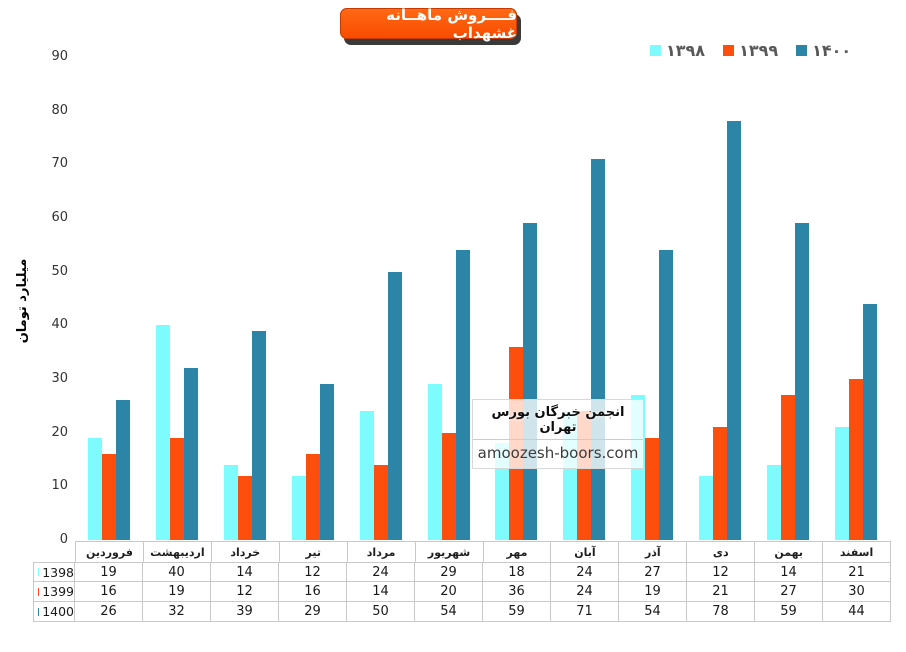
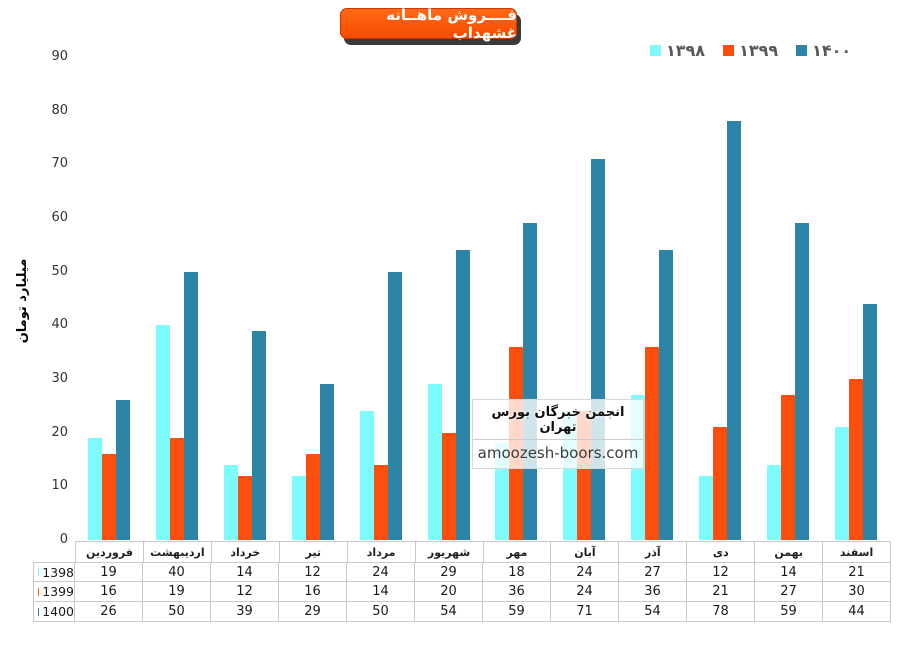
1400/اردیبهشت: 32 -> 50
1399/آذر: 19 -> 36
